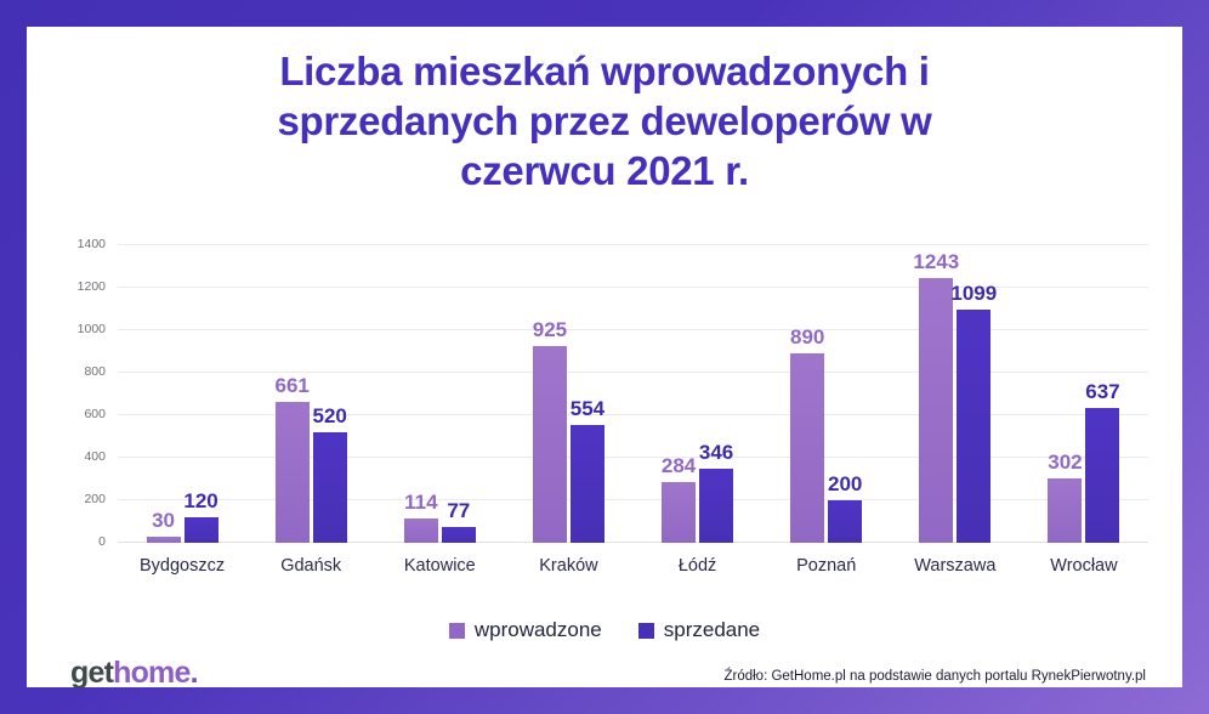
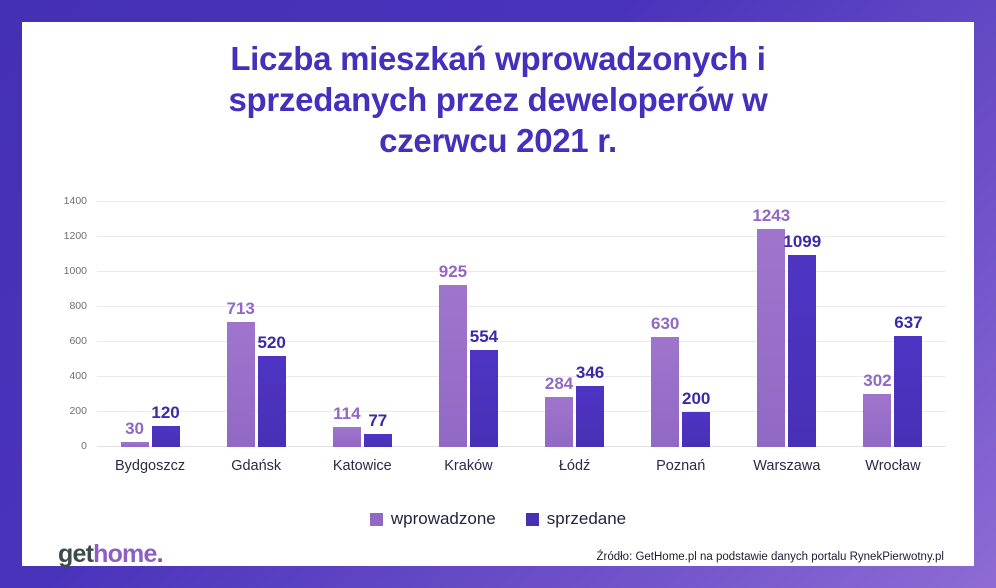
wprowadzone/Gdańsk: 661 -> 713
wprowadzone/Poznań: 890 -> 630
